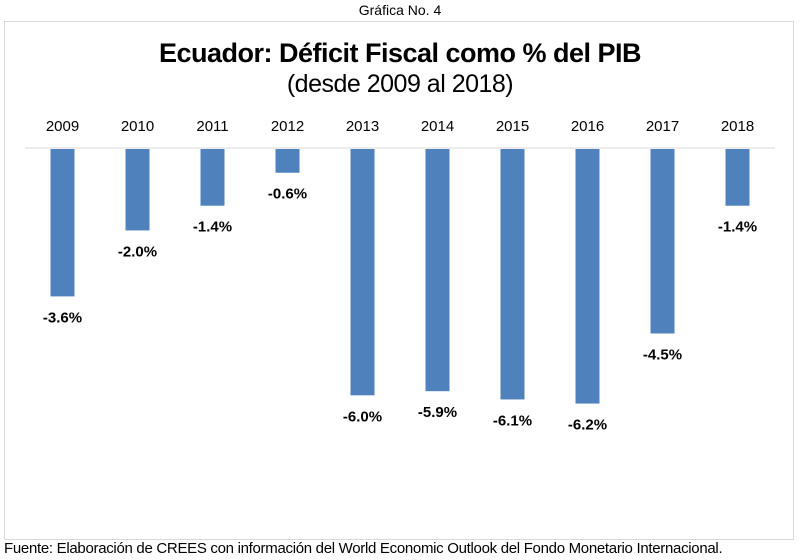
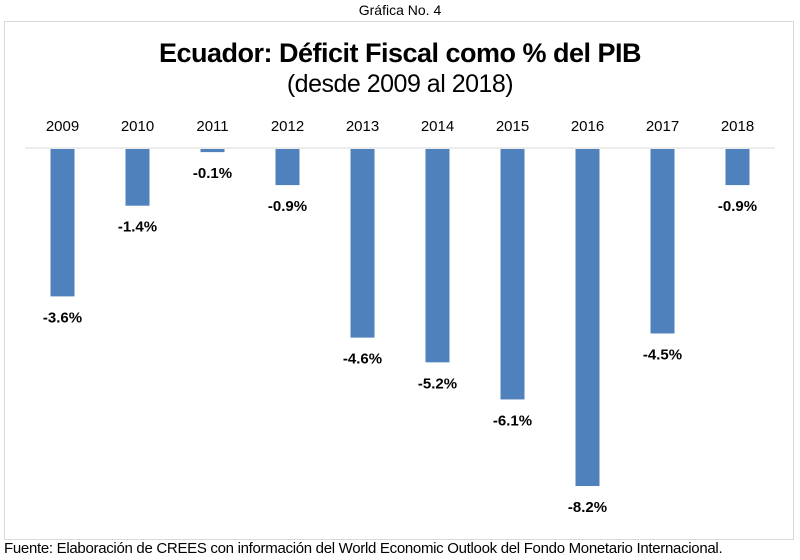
2010: -2.0% -> -1.4%
2011: -1.4% -> -0.1%
2012: -0.6% -> -0.9%
2013: -6.0% -> -4.6%
2014: -5.9% -> -5.2%
2016: -6.2% -> -8.2%
2018: -1.4% -> -0.9%
